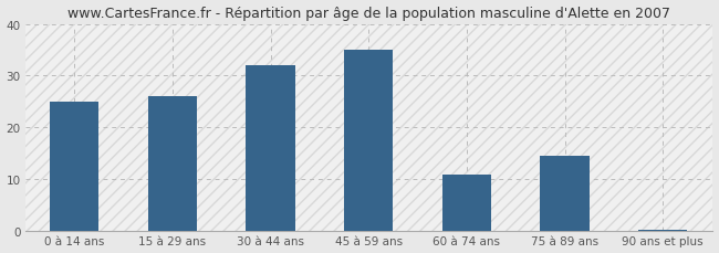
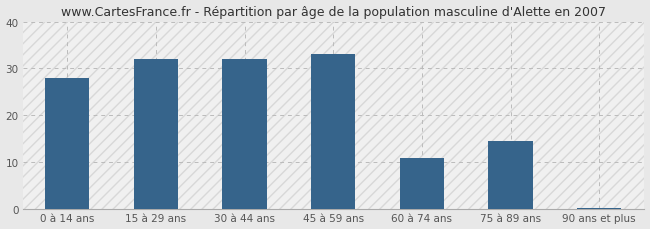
0 à 14 ans: 25.0 -> 28.0
15 à 29 ans: 26.0 -> 32.0
45 à 59 ans: 35.0 -> 33.0
